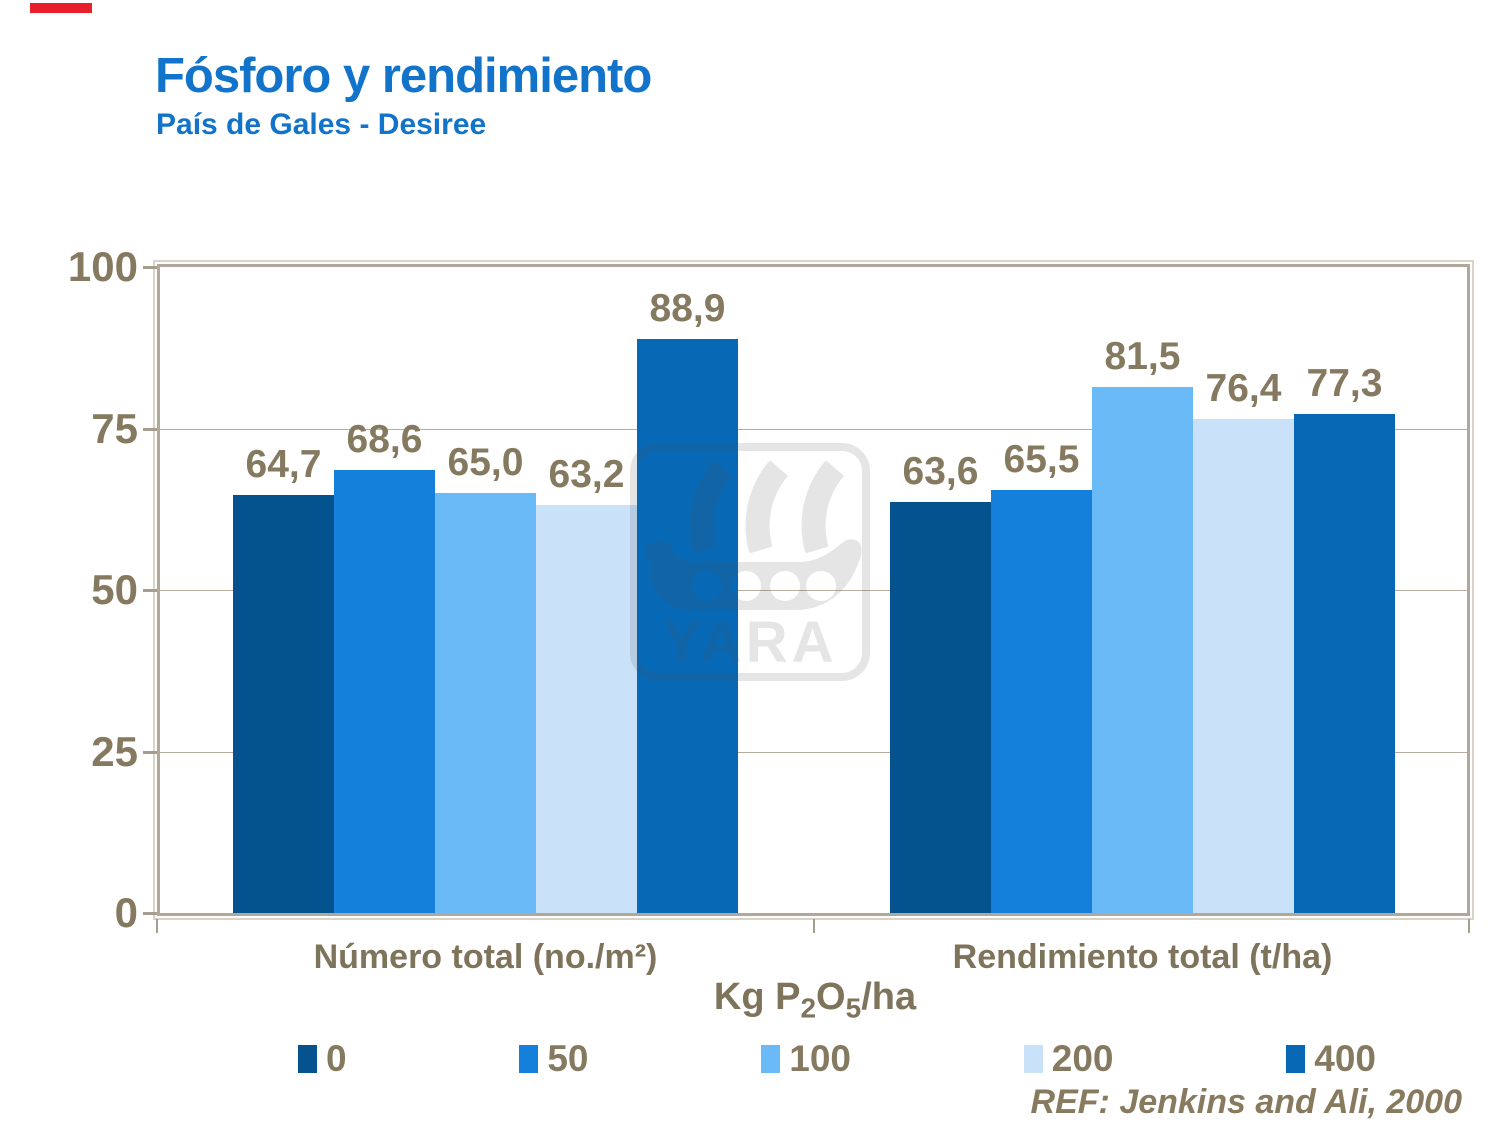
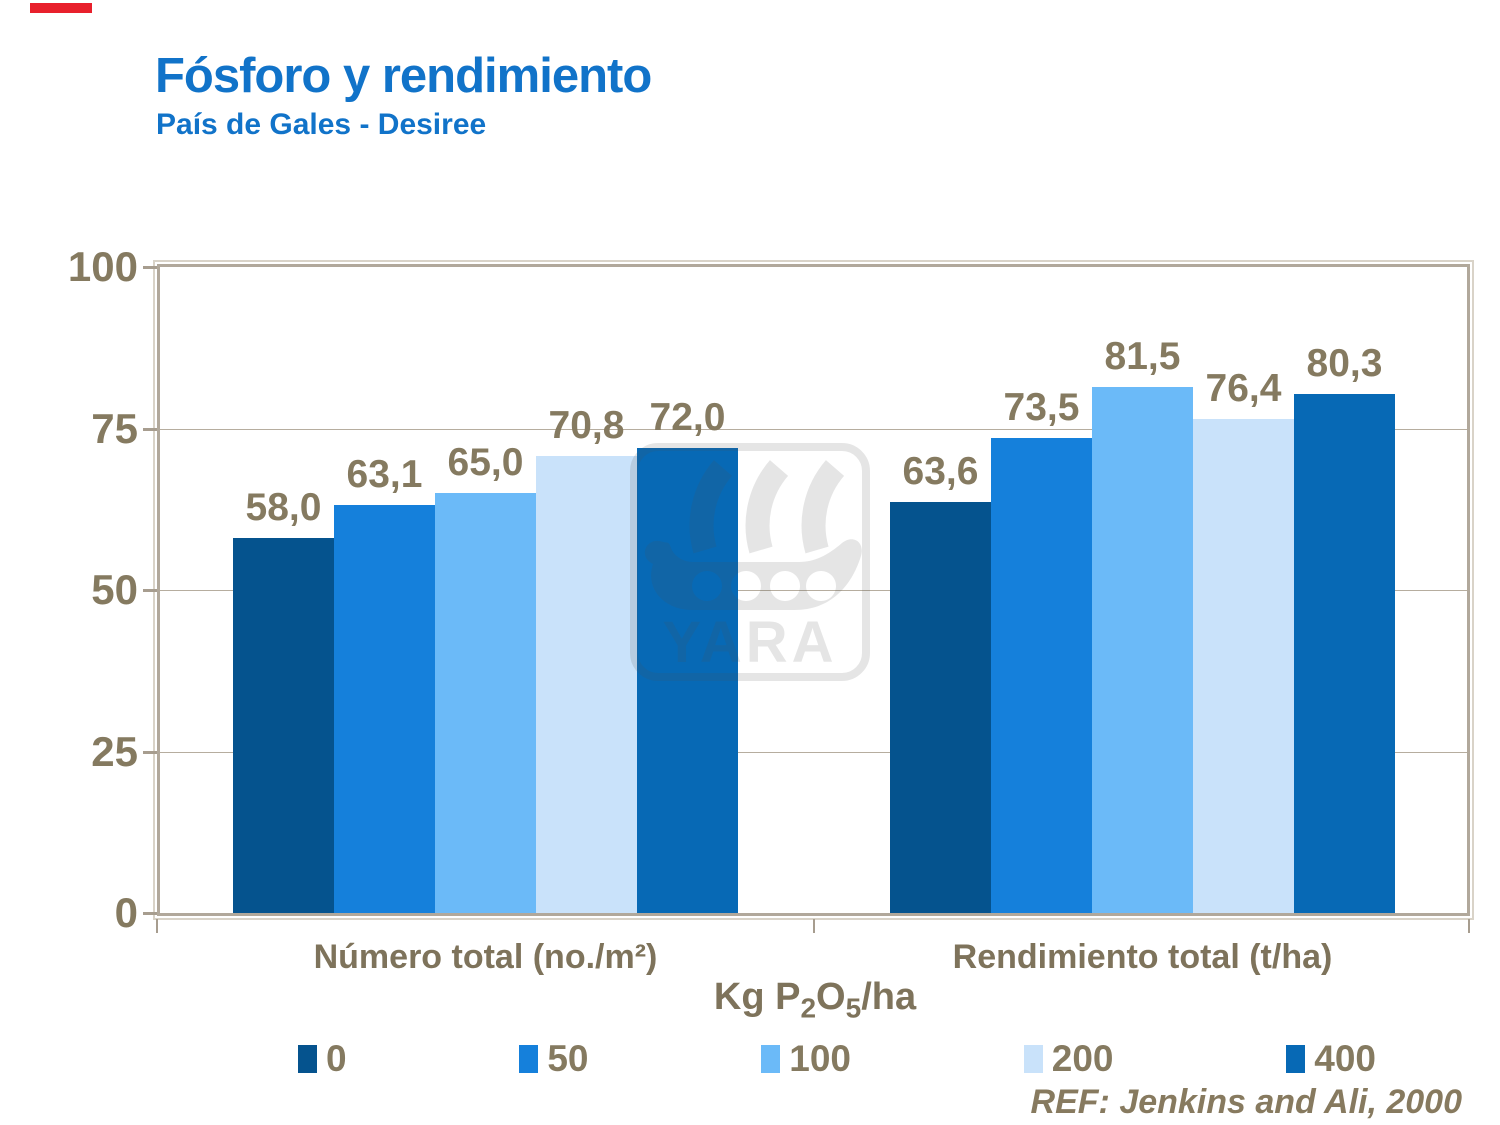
0/Número total (no./m²): 64,7 -> 58,0
50/Número total (no./m²): 68,6 -> 63,1
200/Número total (no./m²): 63,2 -> 70,8
400/Número total (no./m²): 88,9 -> 72,0
50/Rendimiento total (t/ha): 65,5 -> 73,5
400/Rendimiento total (t/ha): 77,3 -> 80,3
